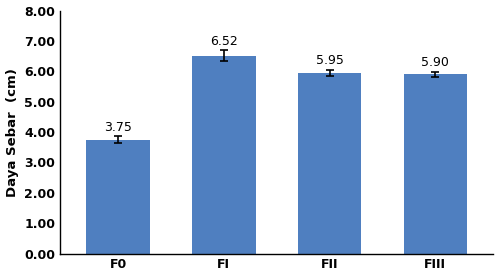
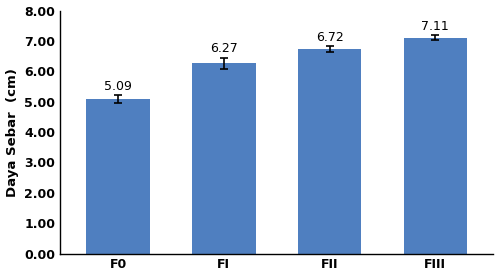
F0: 3.75 -> 5.09
FI: 6.52 -> 6.27
FII: 5.95 -> 6.72
FIII: 5.90 -> 7.11
